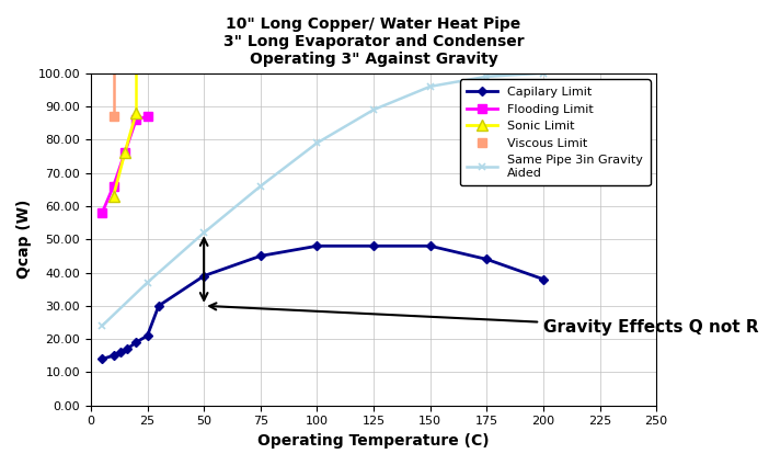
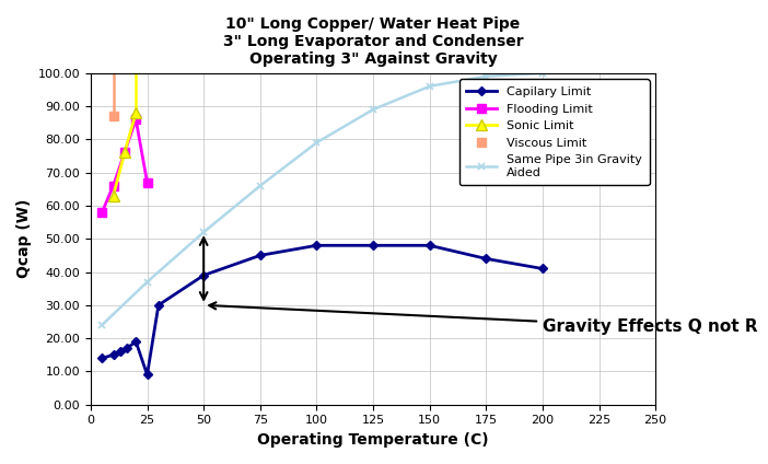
Capilary Limit/25: 21 -> 9
Flooding Limit/25: 87 -> 67
Capilary Limit/200: 38 -> 41
